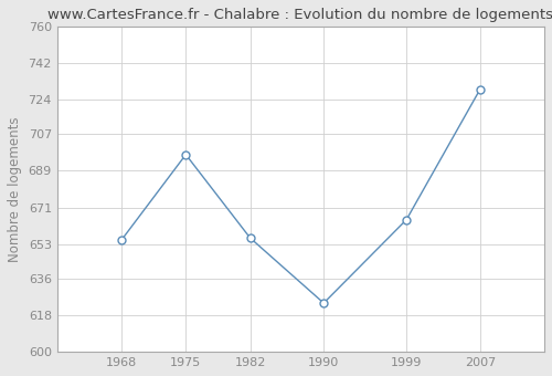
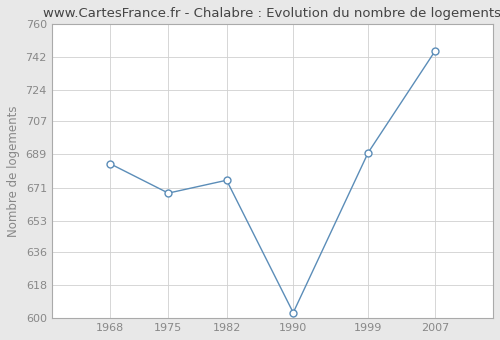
1968: 655 -> 684
1975: 697 -> 668
1982: 656 -> 675
1990: 624 -> 603
1999: 665 -> 690
2007: 729 -> 745
